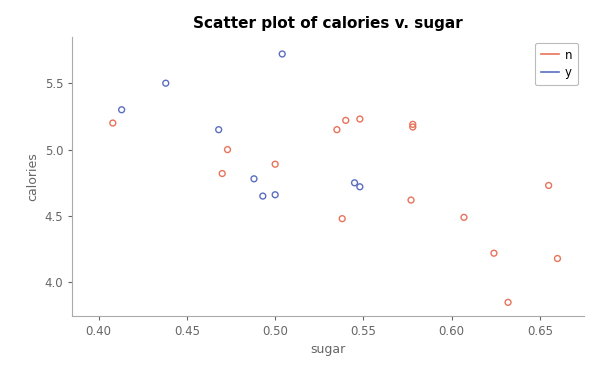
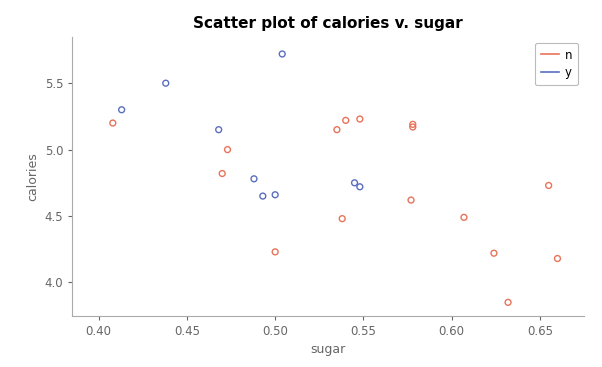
n/0.50: 4.89 -> 4.23
